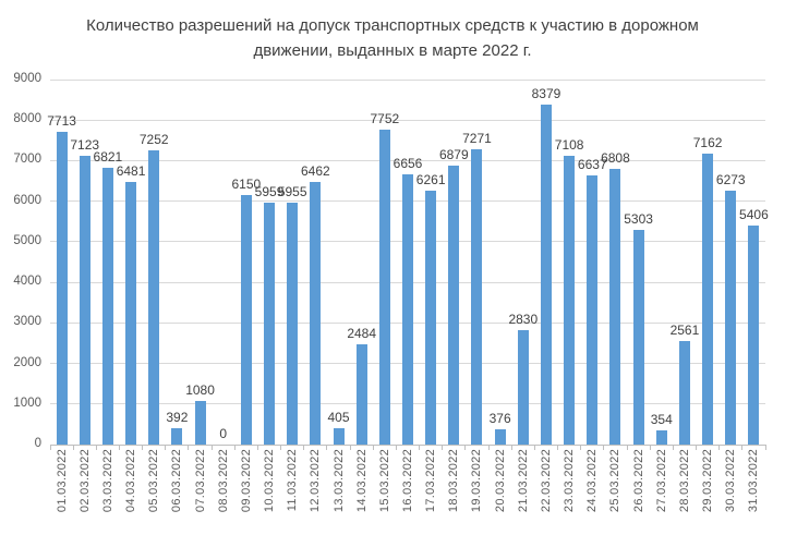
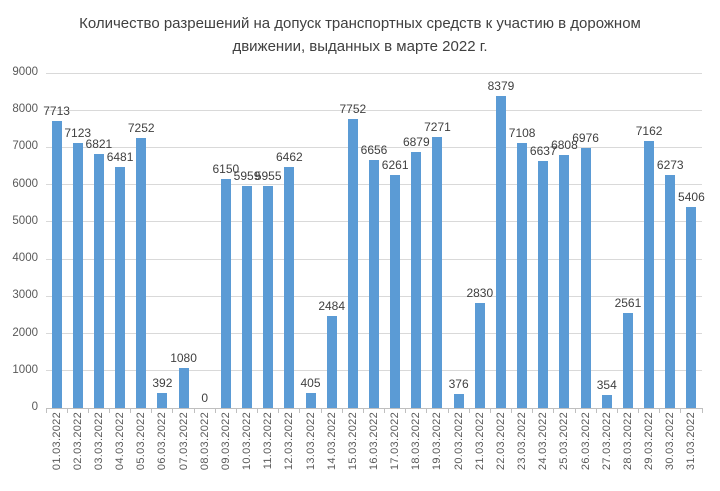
26.03.2022: 5303 -> 6976
